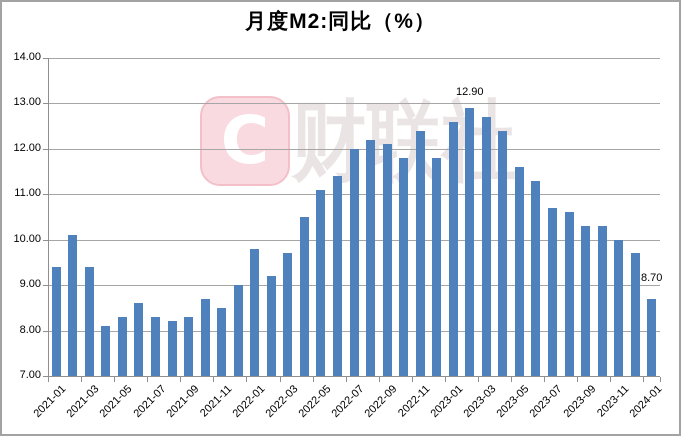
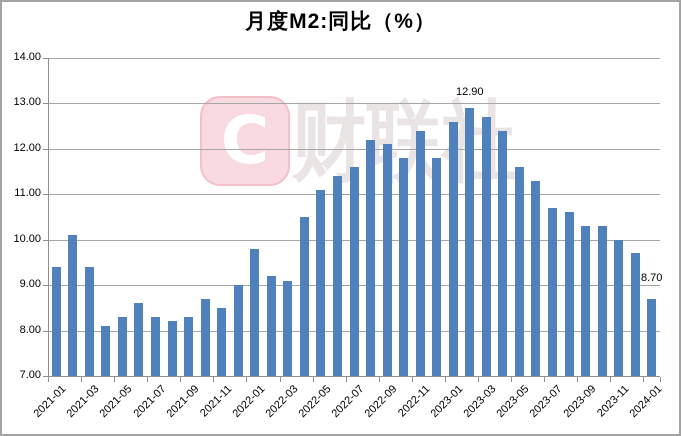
2022-03: 9.7 -> 9.1
2022-07: 12.0 -> 11.6
